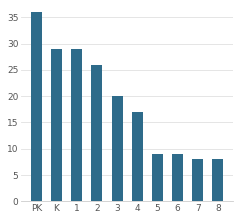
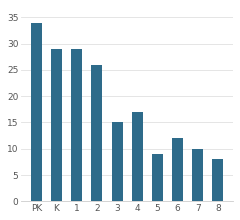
PK: 36 -> 34
3: 20 -> 15
6: 9 -> 12
7: 8 -> 10
